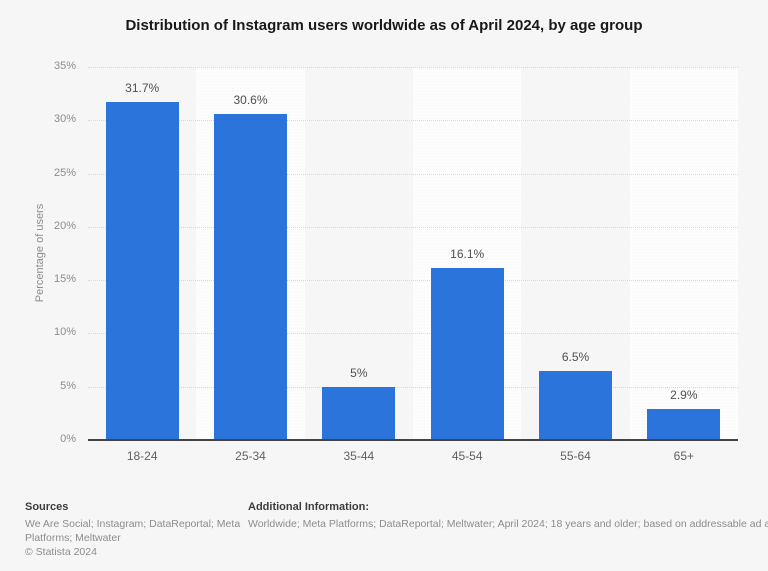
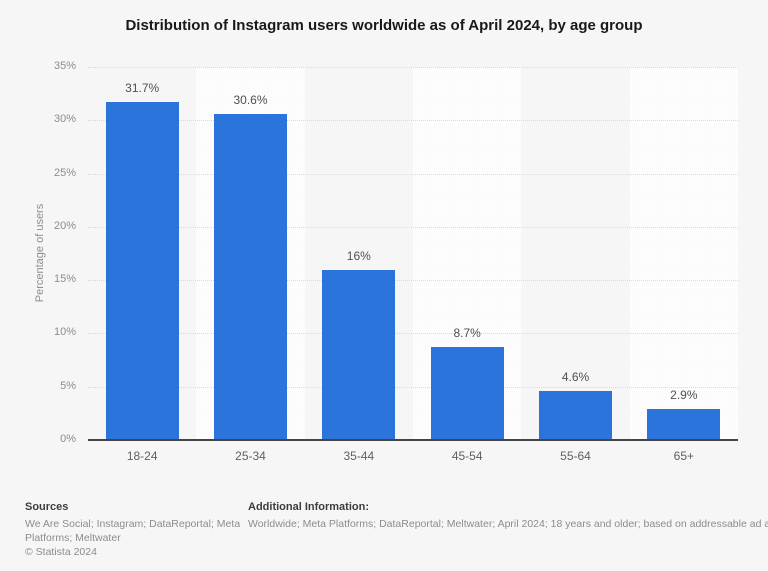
35-44: 5% -> 16%
45-54: 16.1% -> 8.7%
55-64: 6.5% -> 4.6%
